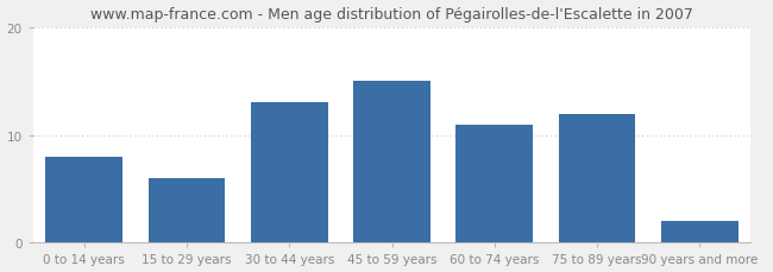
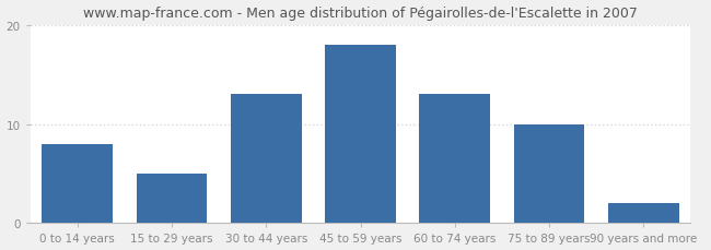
15 to 29 years: 6 -> 5
45 to 59 years: 15 -> 18
60 to 74 years: 11 -> 13
75 to 89 years: 12 -> 10
